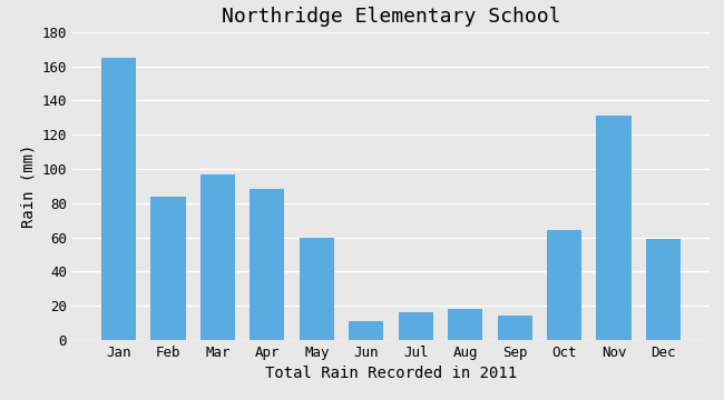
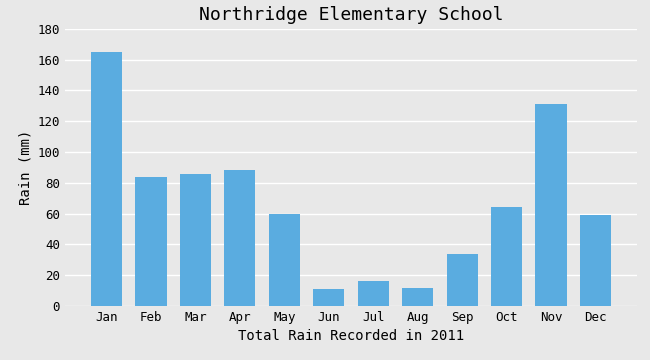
Mar: 97 -> 86
Aug: 18 -> 12
Sep: 14 -> 34
